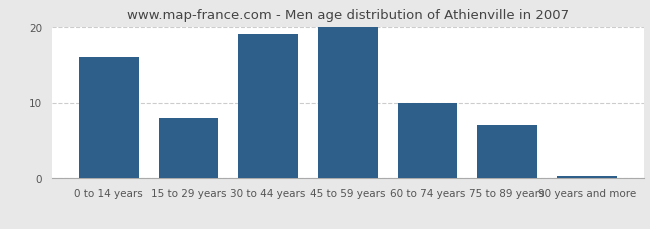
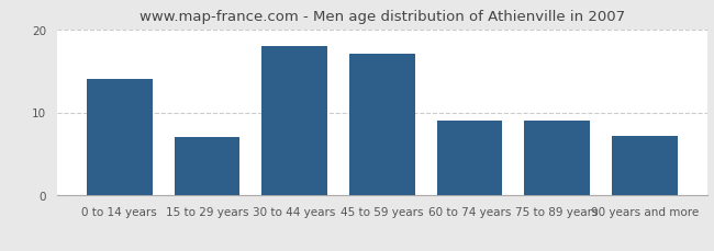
0 to 14 years: 16.0 -> 14.0
15 to 29 years: 8.0 -> 7.0
30 to 44 years: 19.0 -> 18.0
45 to 59 years: 20.0 -> 17.0
60 to 74 years: 10.0 -> 9.0
75 to 89 years: 7.0 -> 9.0
90 years and more: 0.3 -> 7.2
